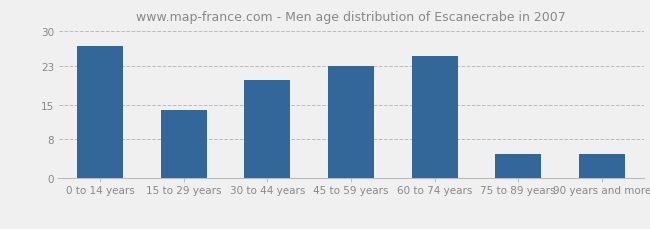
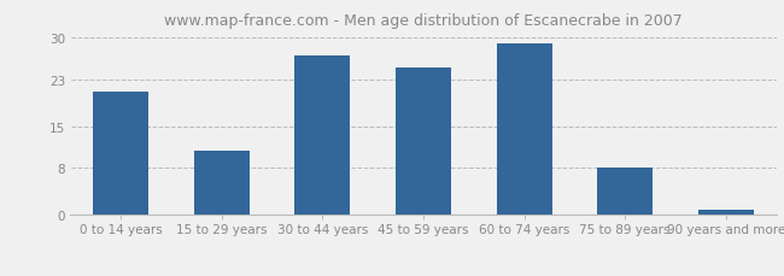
0 to 14 years: 27 -> 21
15 to 29 years: 14 -> 11
30 to 44 years: 20 -> 27
45 to 59 years: 23 -> 25
60 to 74 years: 25 -> 29
75 to 89 years: 5 -> 8
90 years and more: 5 -> 1
